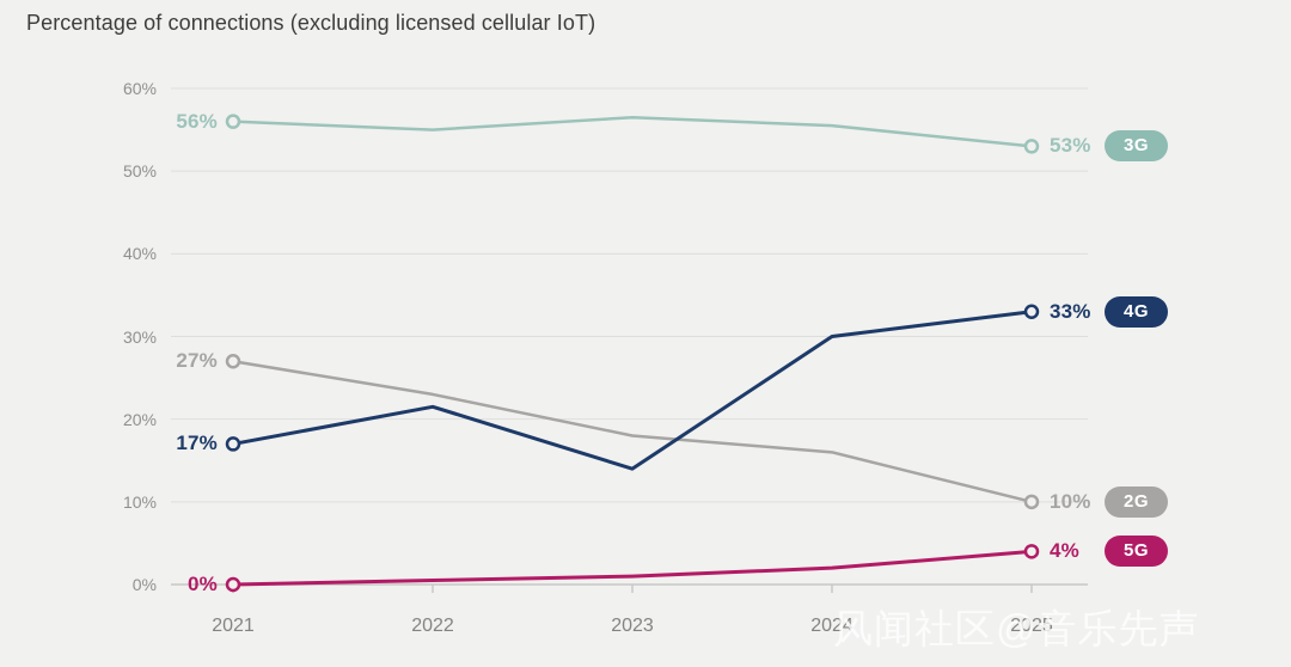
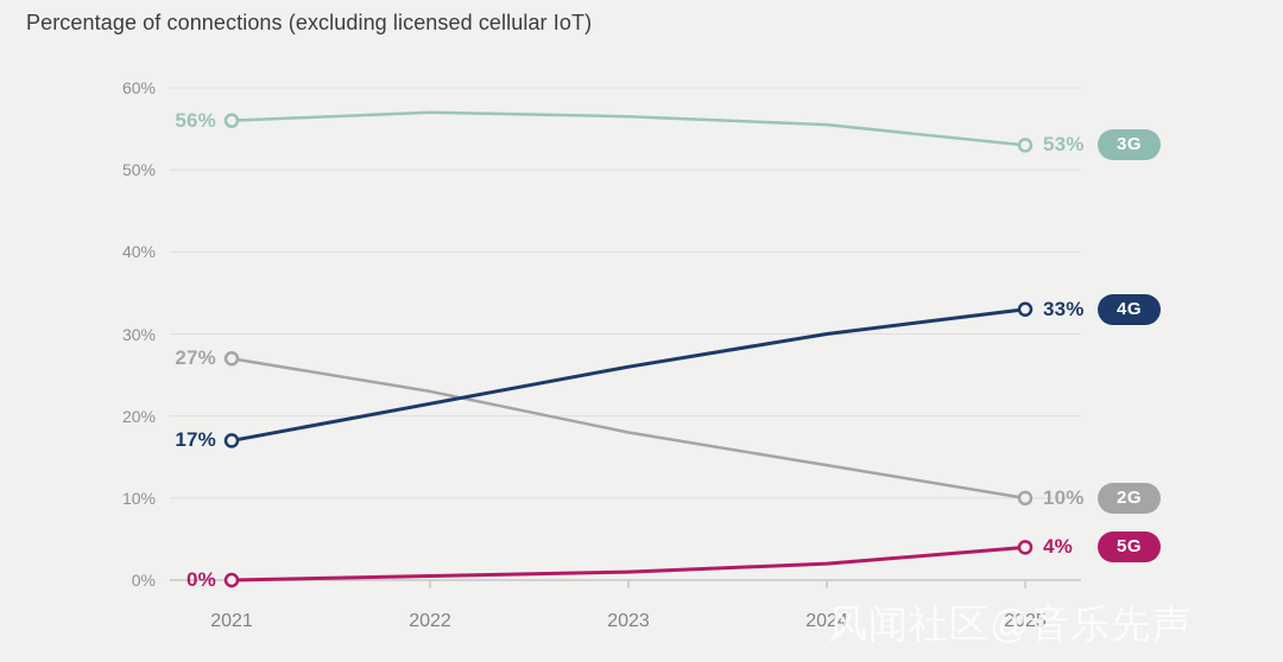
3G/2022: 55% -> 57%
4G/2023: 14% -> 26%
2G/2024: 16% -> 14%
